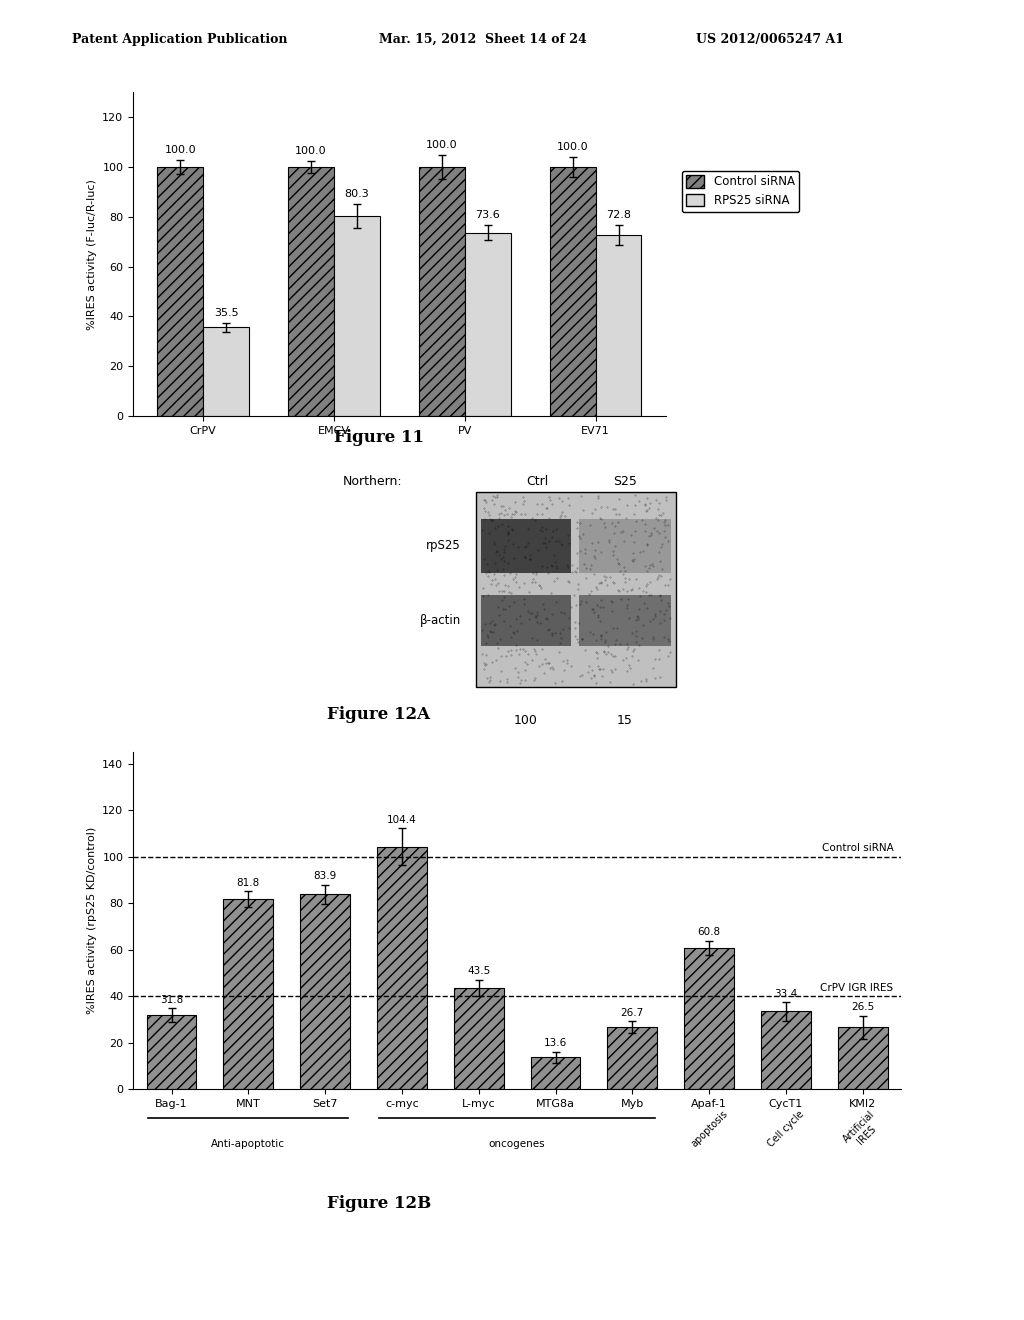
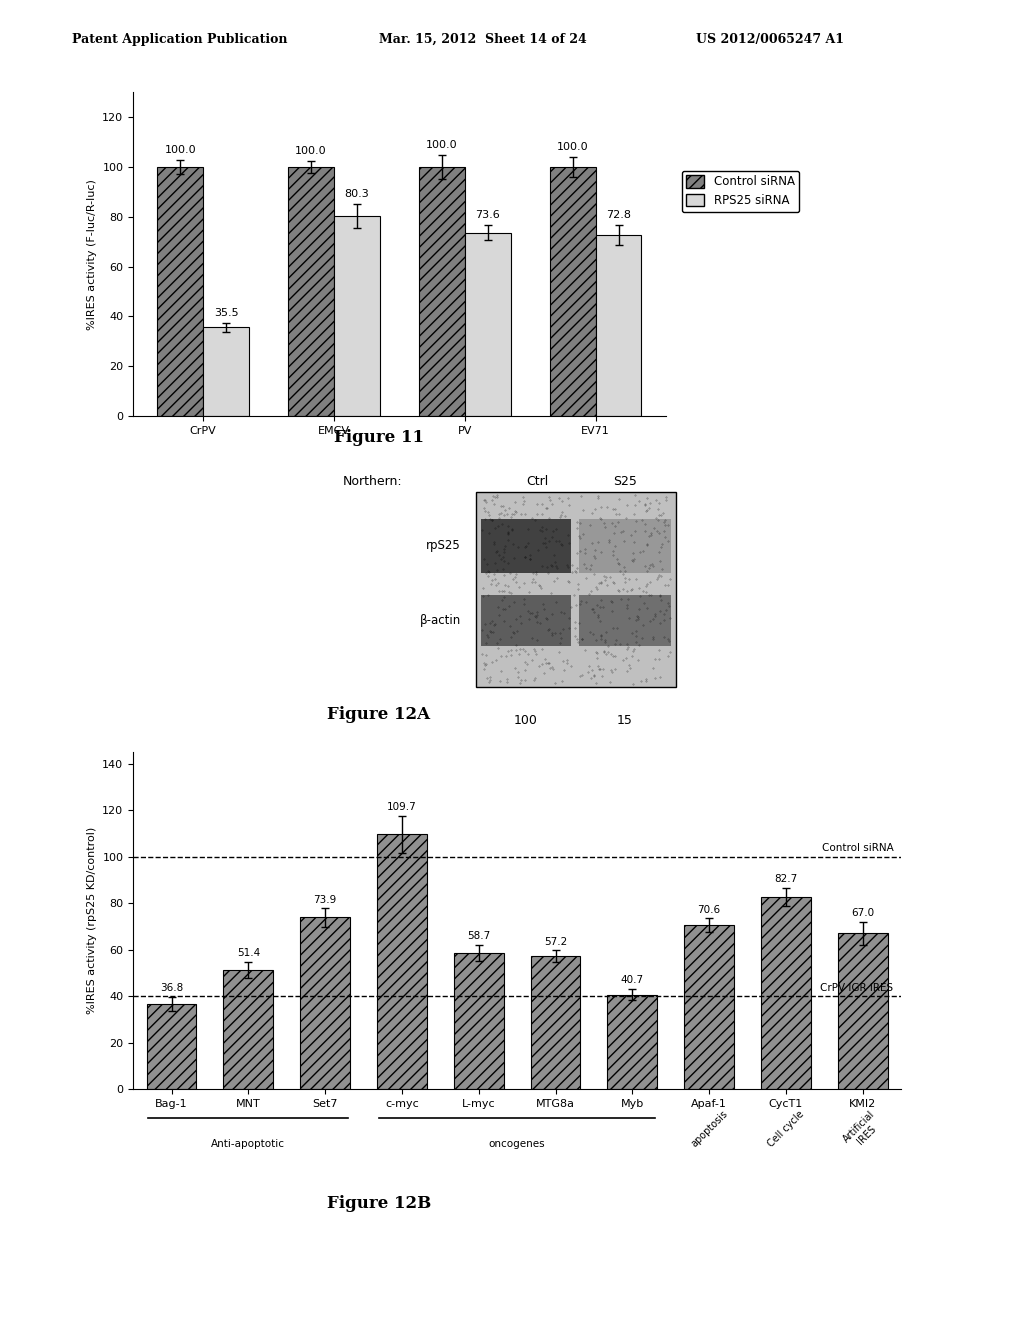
Bag-1: 31.8 -> 36.8
MNT: 81.8 -> 51.4
Set7: 83.9 -> 73.9
c-myc: 104.4 -> 109.7
L-myc: 43.5 -> 58.7
MTG8a: 13.6 -> 57.2
Myb: 26.7 -> 40.7
Apaf-1: 60.8 -> 70.6
CycT1: 33.4 -> 82.7
KMI2: 26.5 -> 67.0
